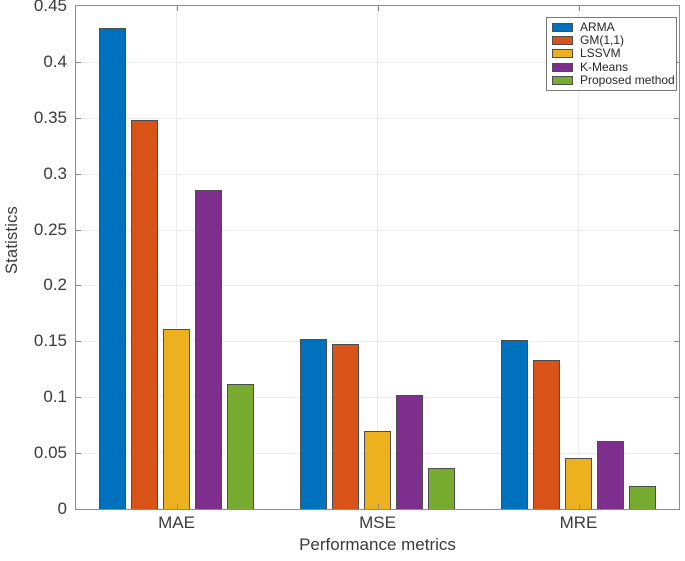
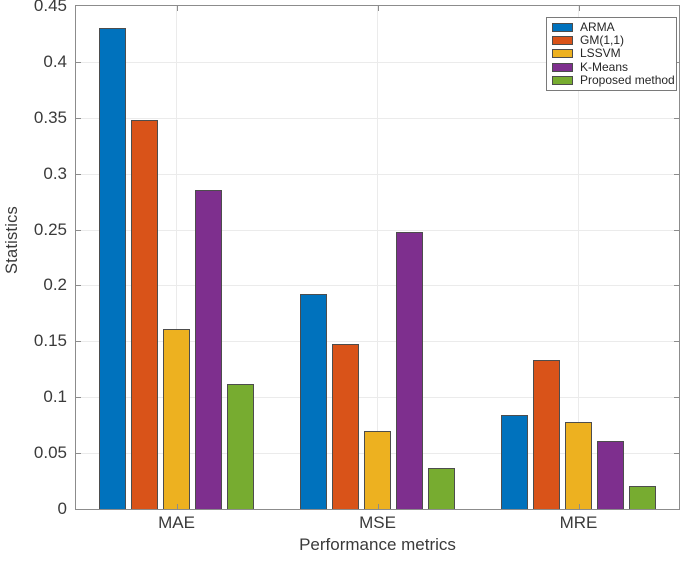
ARMA/MSE: 0.152 -> 0.192
K-Means/MSE: 0.102 -> 0.248
ARMA/MRE: 0.151 -> 0.084
LSSVM/MRE: 0.046 -> 0.078
